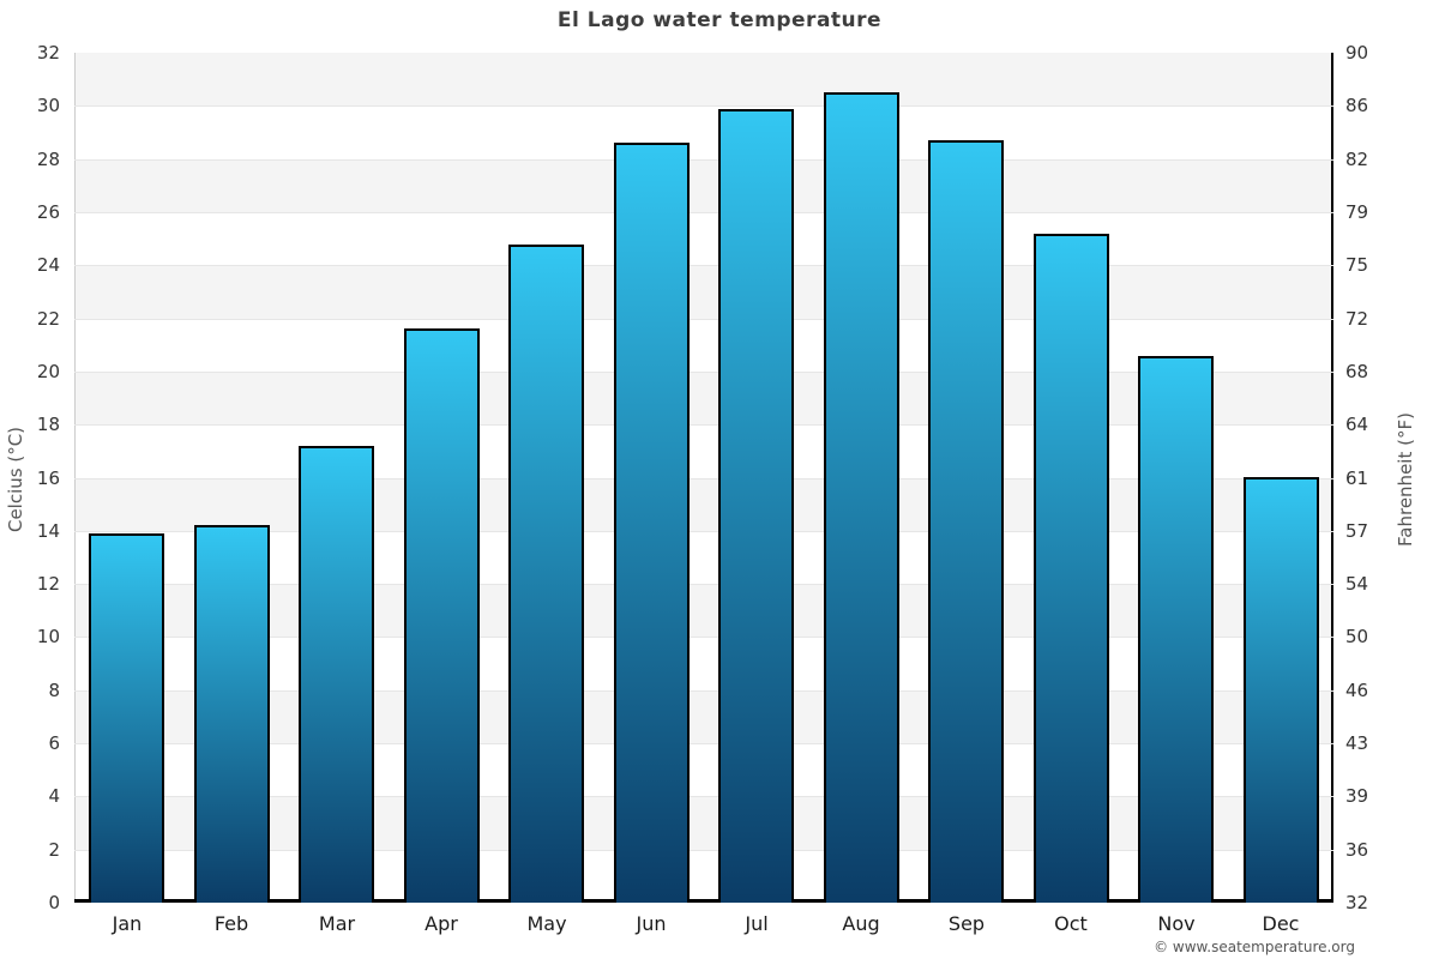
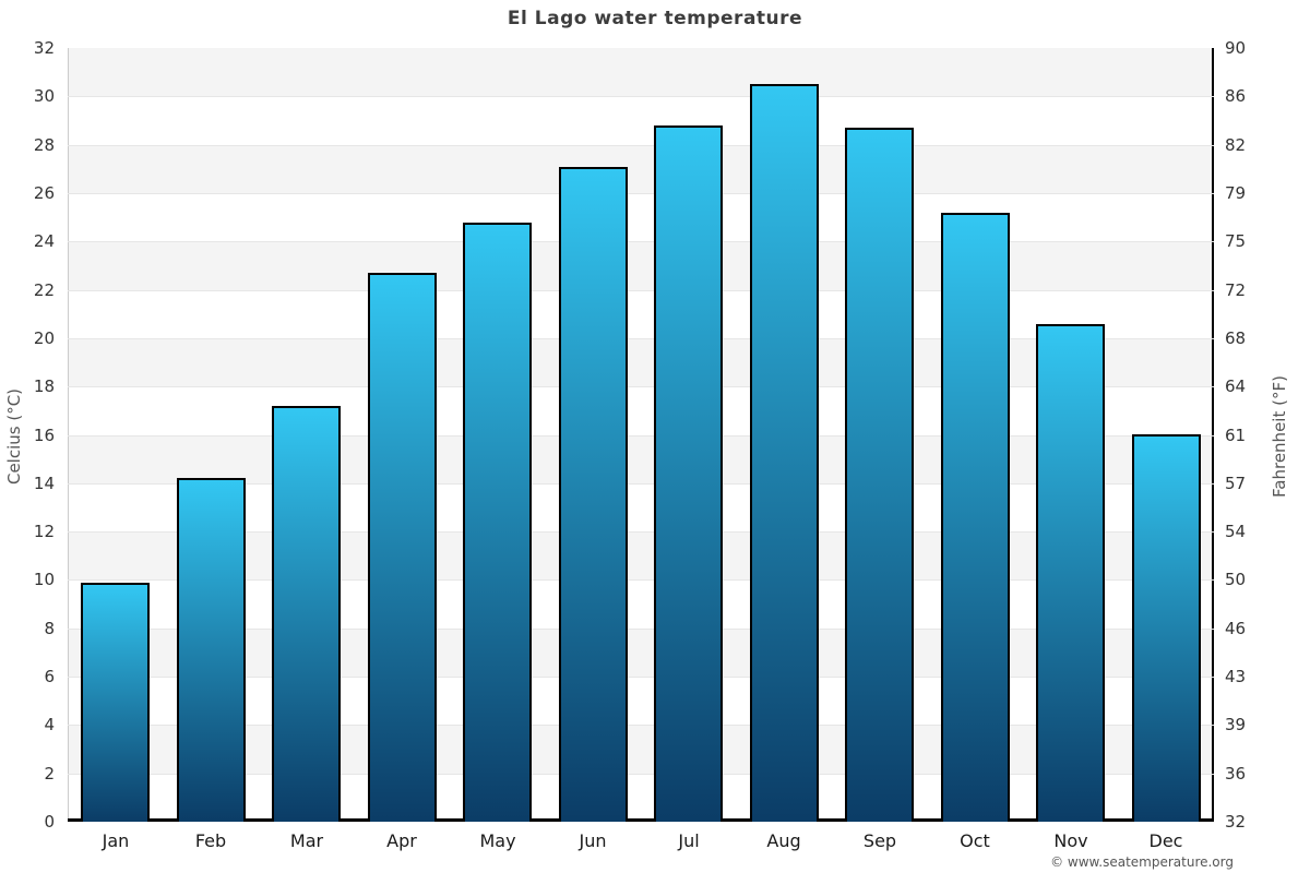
Jan: 13.9 -> 9.9
Apr: 21.6 -> 22.7
Jun: 28.6 -> 27.1
Jul: 29.9 -> 28.8
